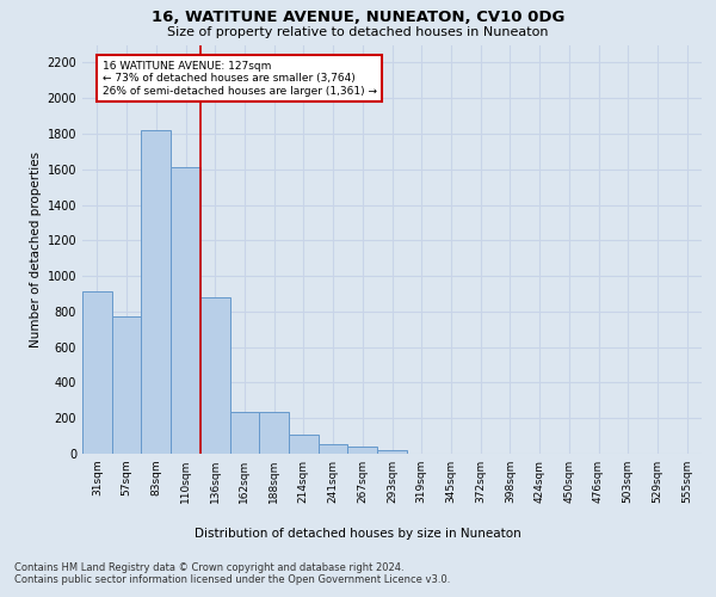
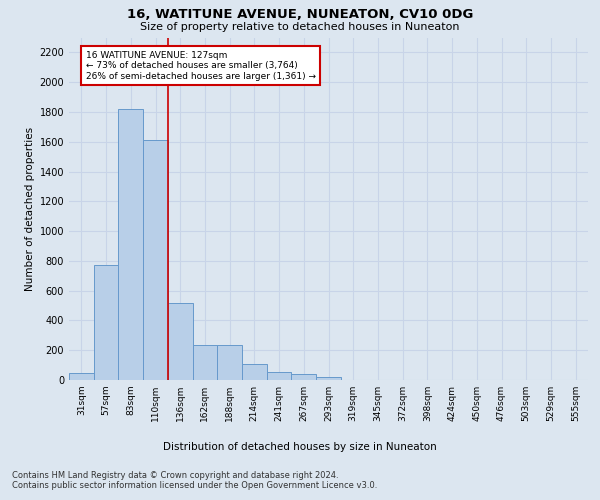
31sqm: 910 -> 50
136sqm: 880 -> 520
